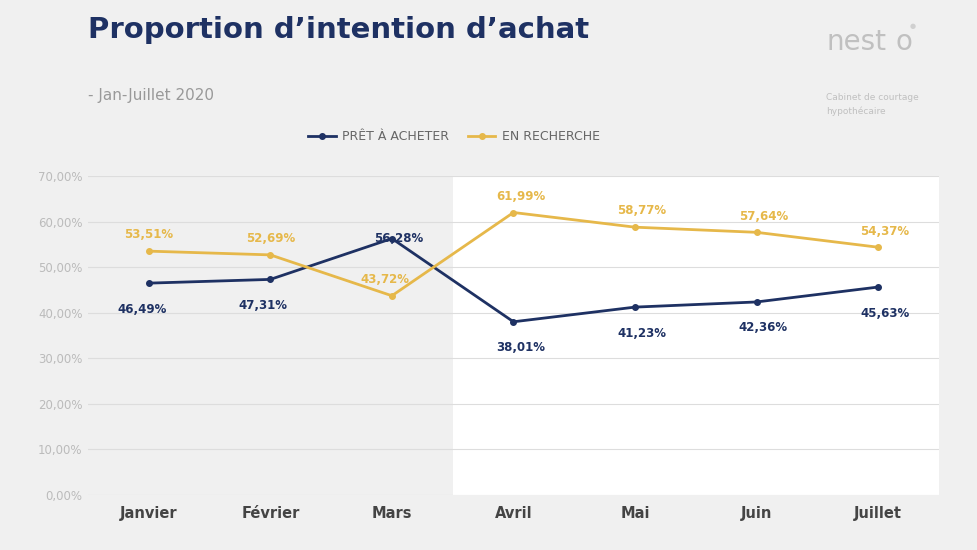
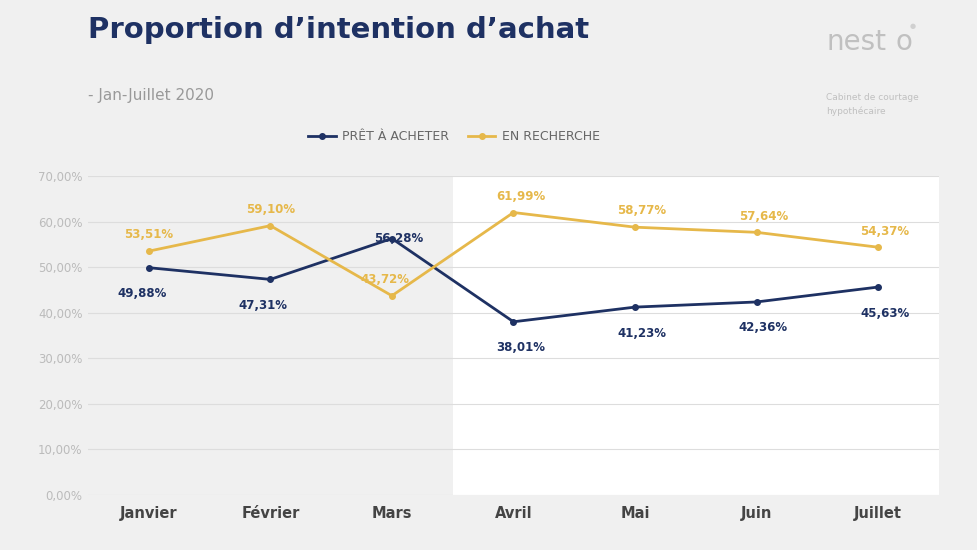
PRÊT À ACHETER/Janvier: 46,49% -> 49,88%
EN RECHERCHE/Février: 52,69% -> 59,10%
